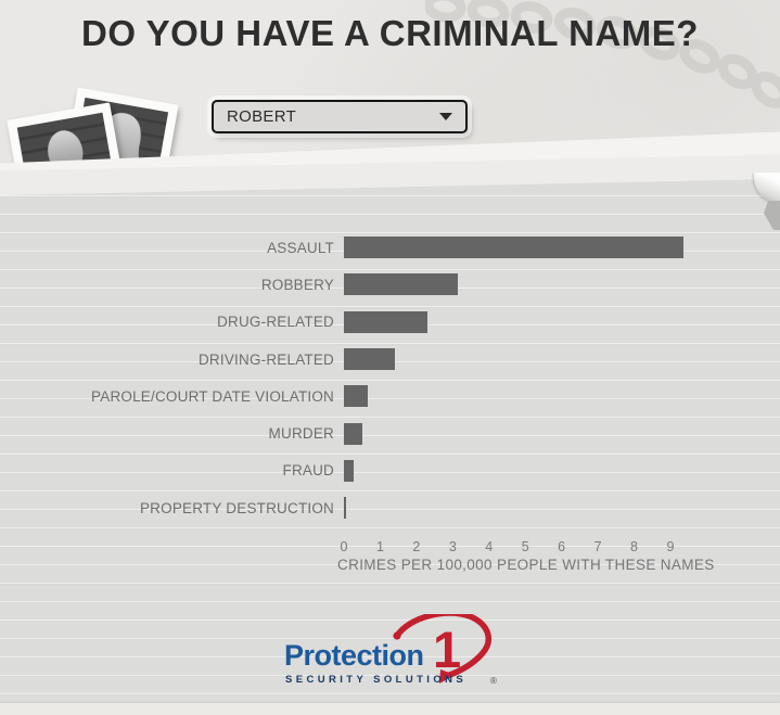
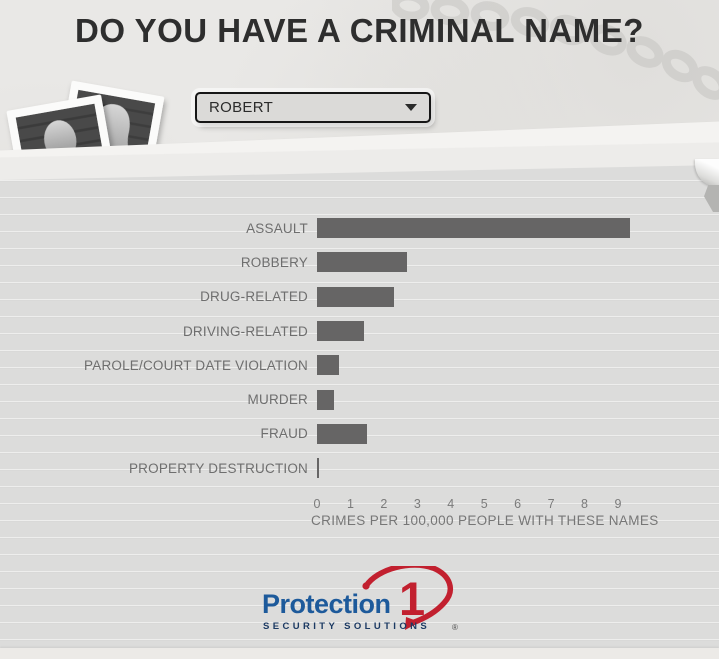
ROBBERY: 3.1 -> 2.7
FRAUD: 0.3 -> 1.5
